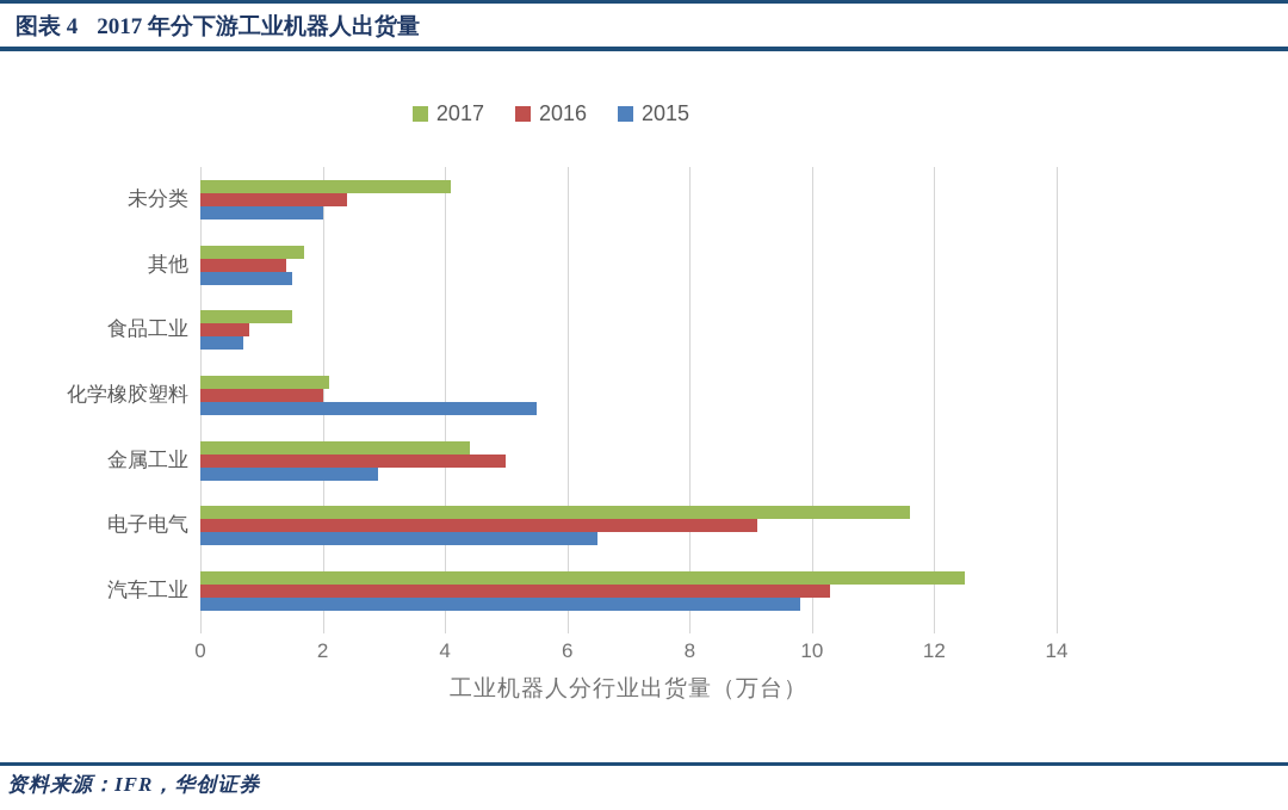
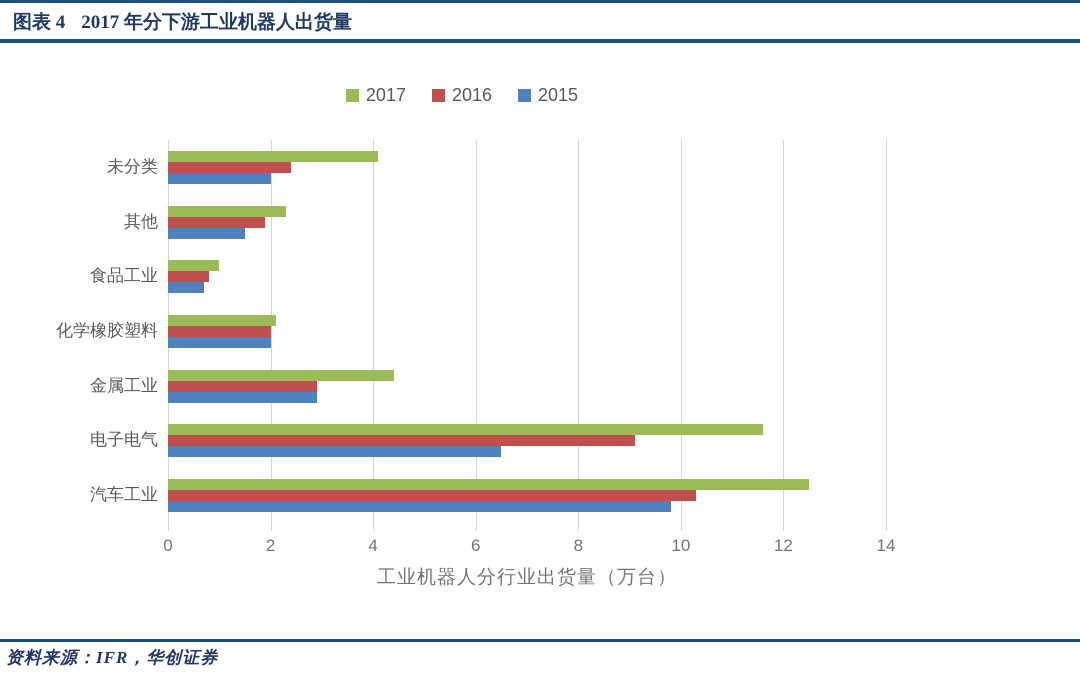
2017/其他: 1.7 -> 2.3
2016/其他: 1.4 -> 1.9
2017/食品工业: 1.5 -> 1.0
2015/化学橡胶塑料: 5.5 -> 2.0
2016/金属工业: 5.0 -> 2.9
